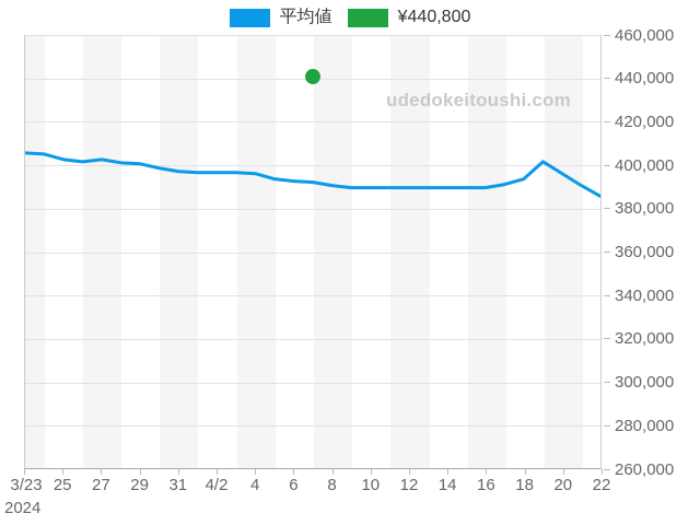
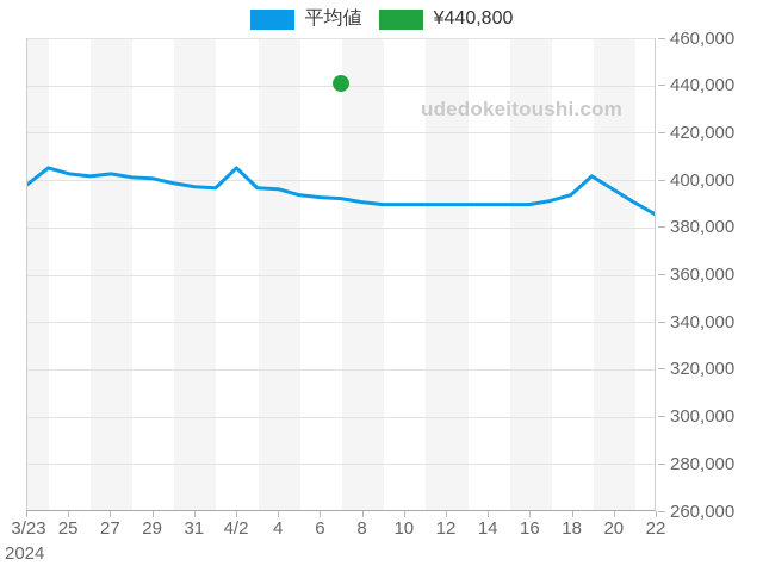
3/23: 406000 -> 398000
4/2: 396000 -> 405000
